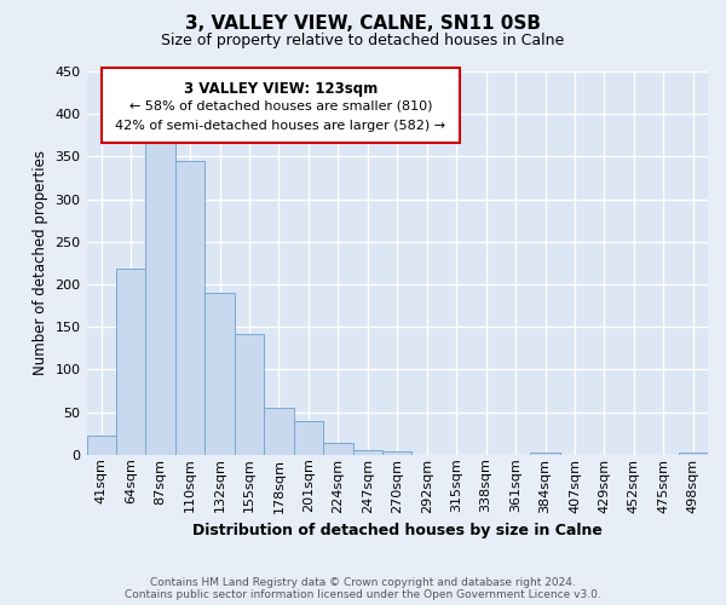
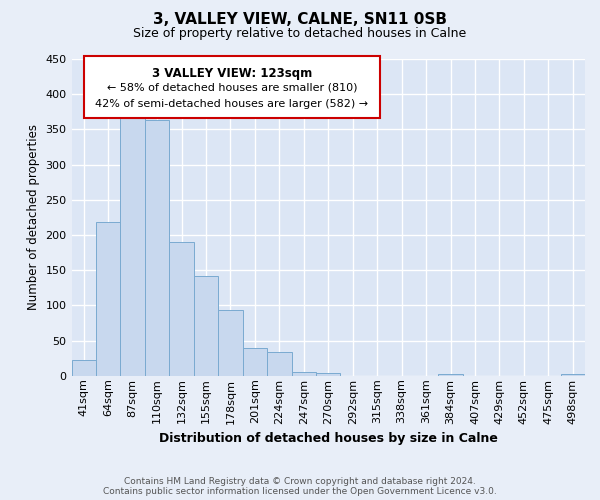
110sqm: 345 -> 364
178sqm: 55 -> 94
224sqm: 14 -> 34
